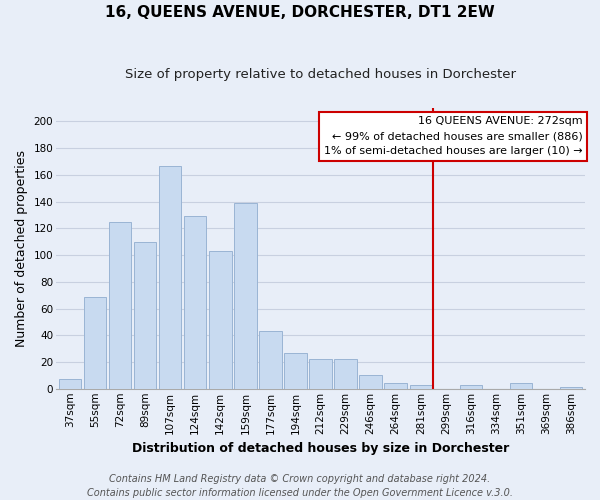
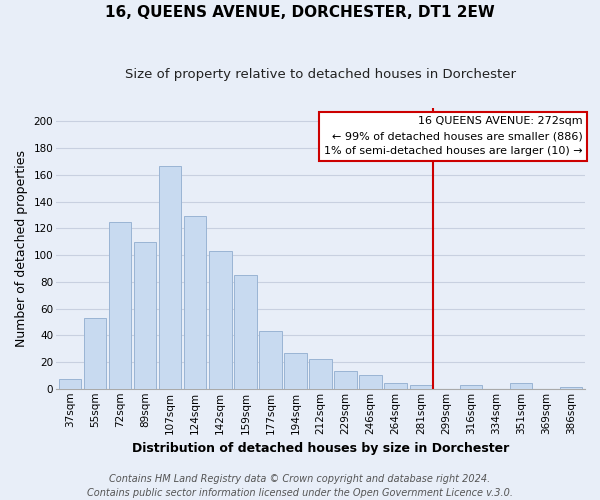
55sqm: 69 -> 53
159sqm: 139 -> 85
229sqm: 22 -> 13
